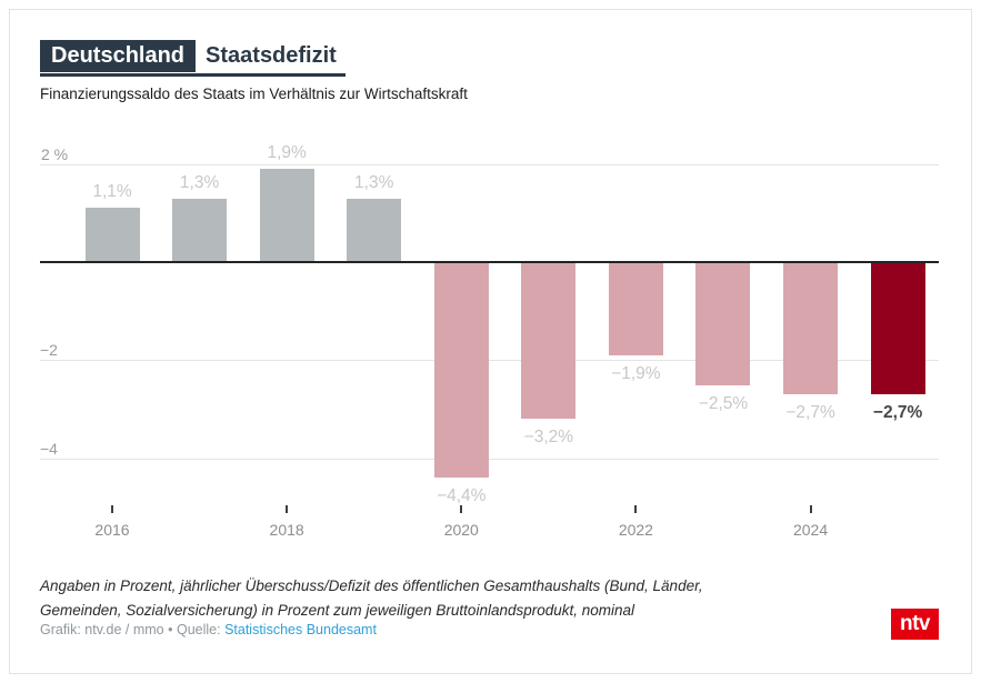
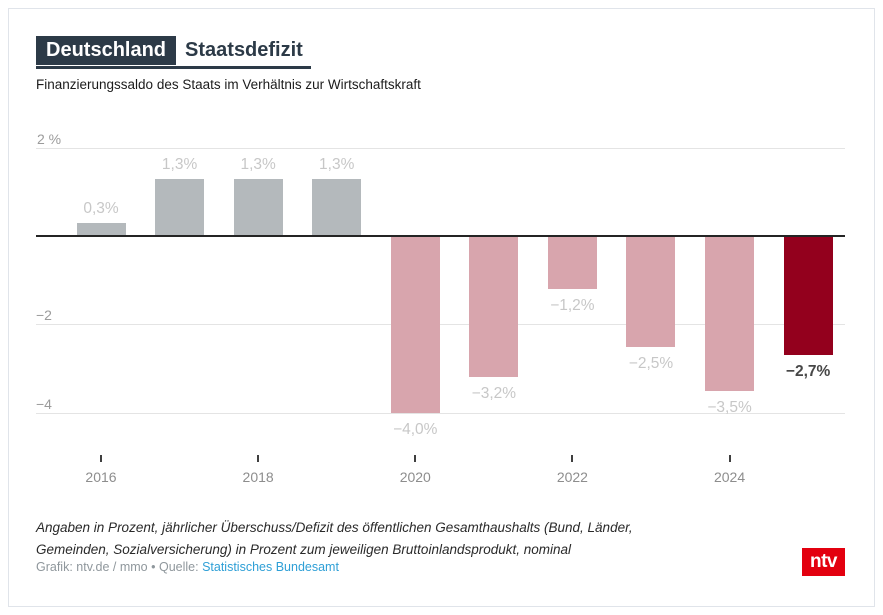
2016: 1,1% -> 0,3%
2018: 1,9% -> 1,3%
2020: −4,4% -> −4,0%
2022: −1,9% -> −1,2%
2024: −2,7% -> −3,5%
